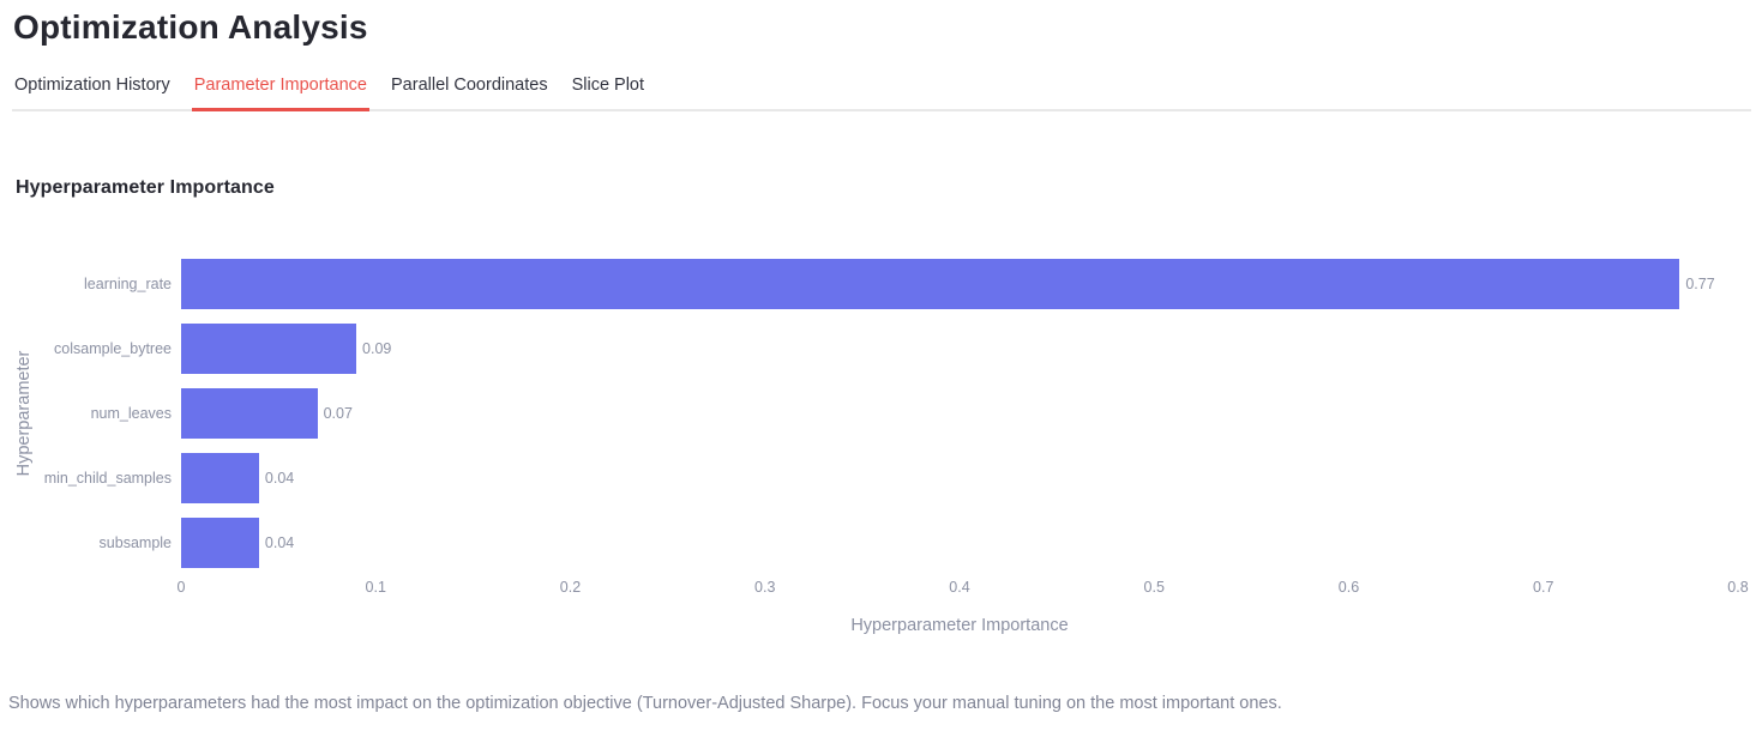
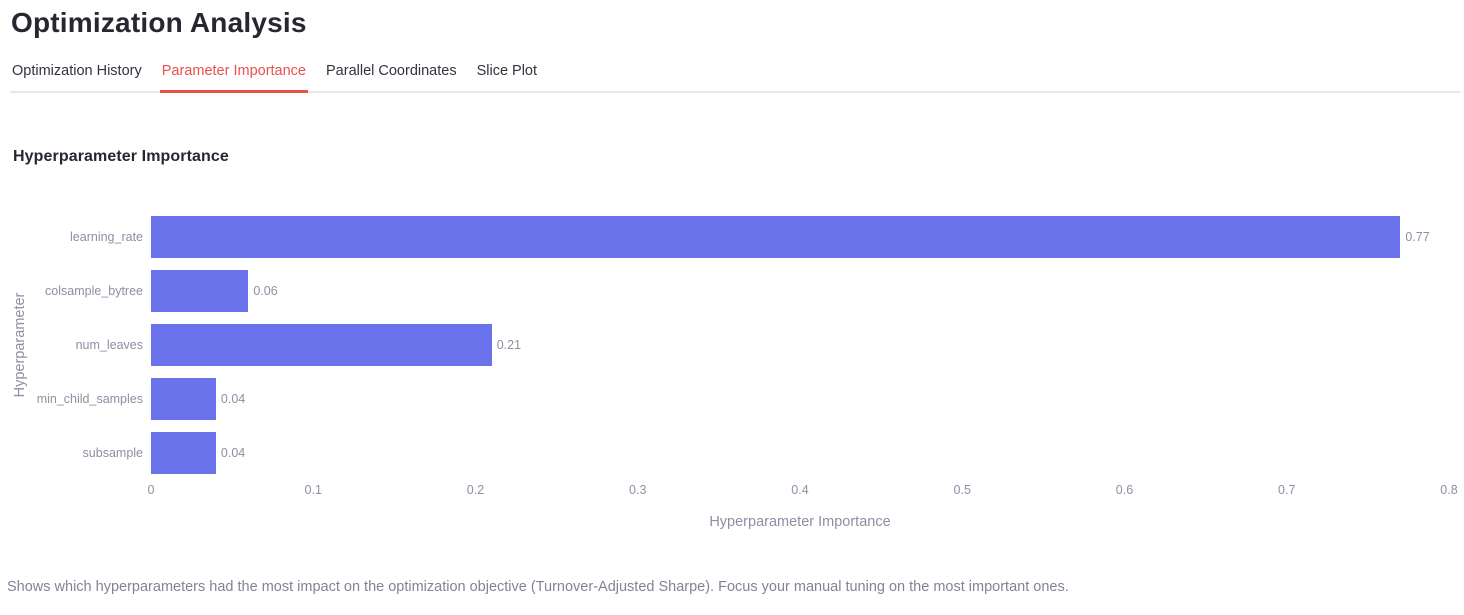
colsample_bytree: 0.09 -> 0.06
num_leaves: 0.07 -> 0.21
